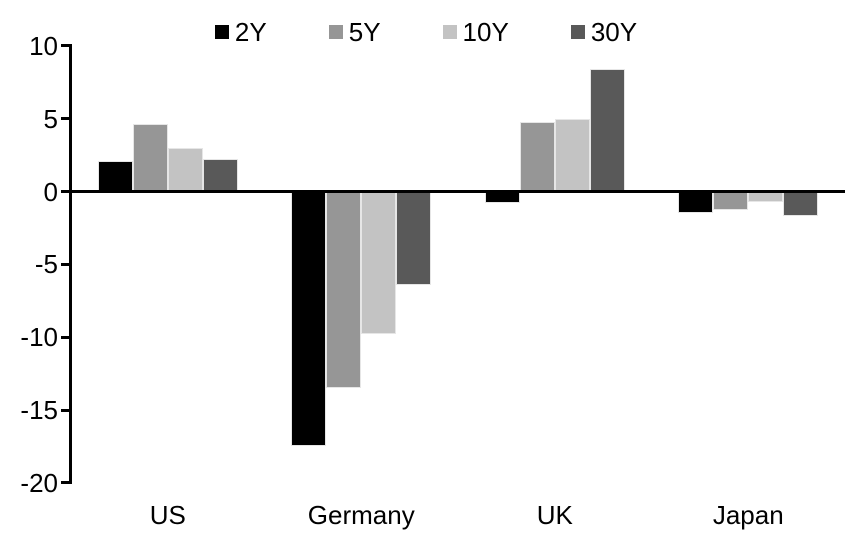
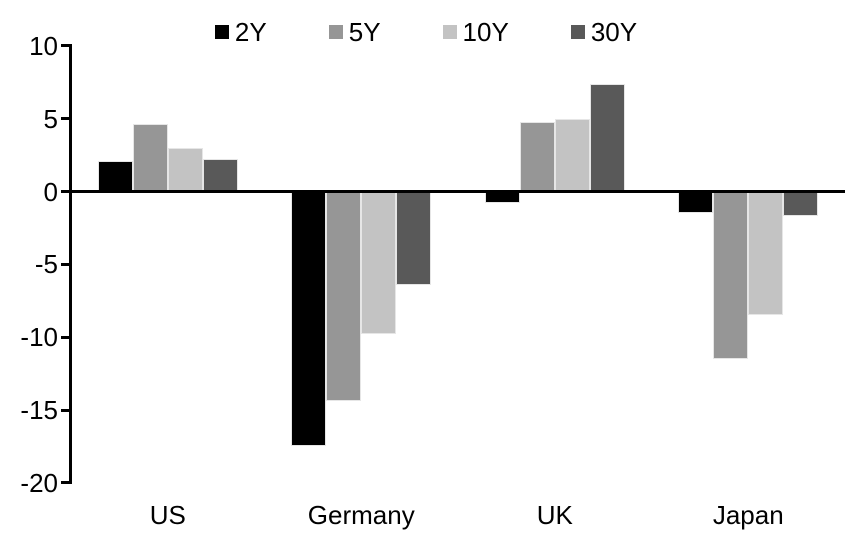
5Y/Germany: -13.5 -> -14.4
30Y/UK: 8.4 -> 7.4
5Y/Japan: -1.3 -> -11.5
10Y/Japan: -0.7 -> -8.5
